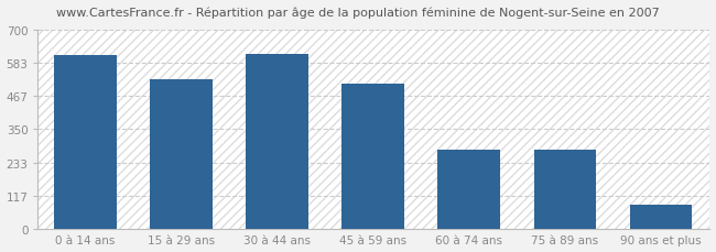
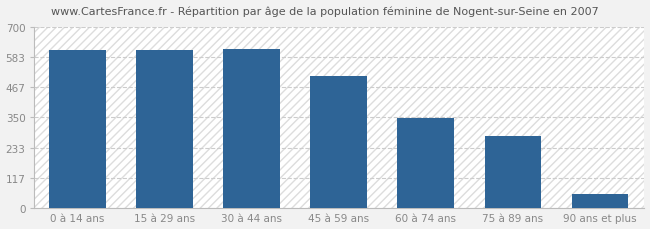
15 à 29 ans: 525 -> 610
60 à 74 ans: 280 -> 348
90 ans et plus: 85 -> 52
